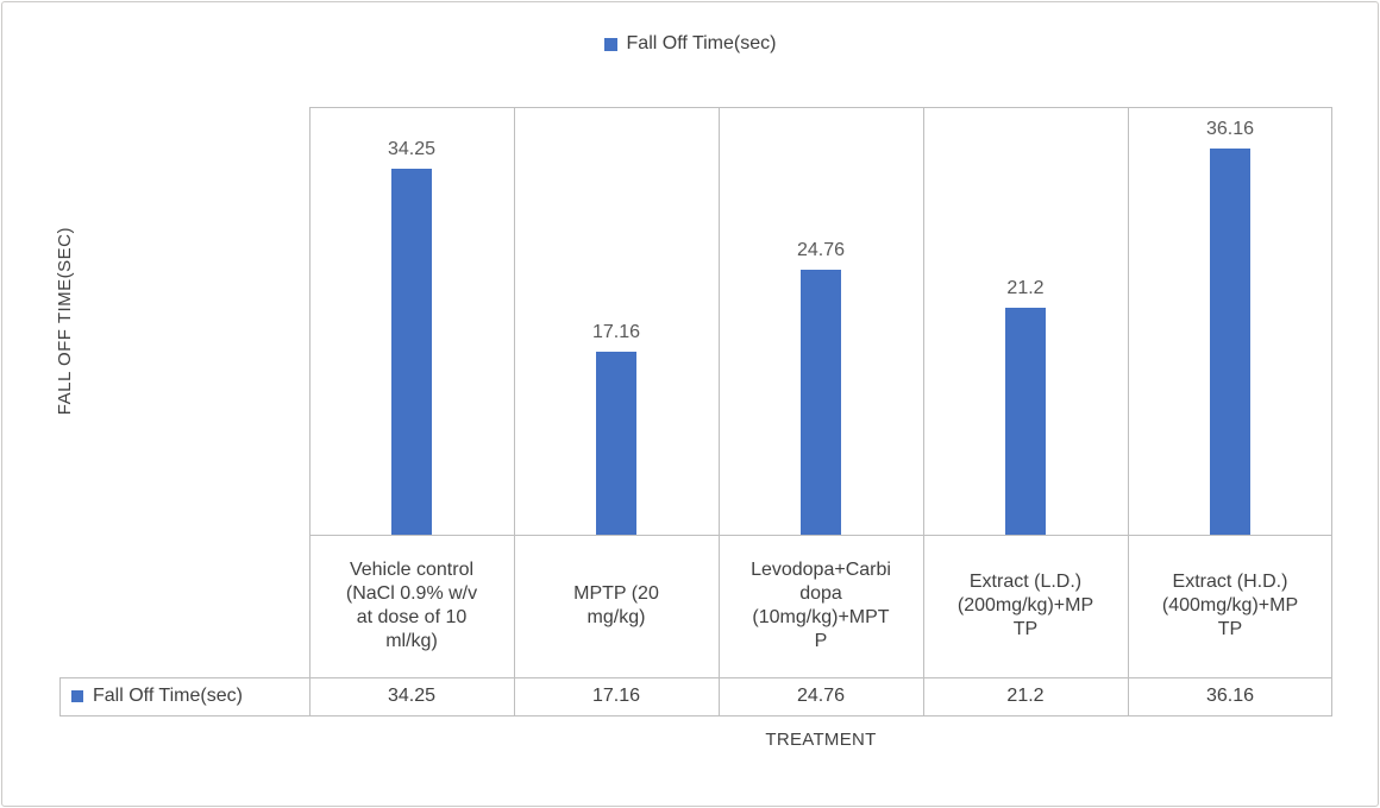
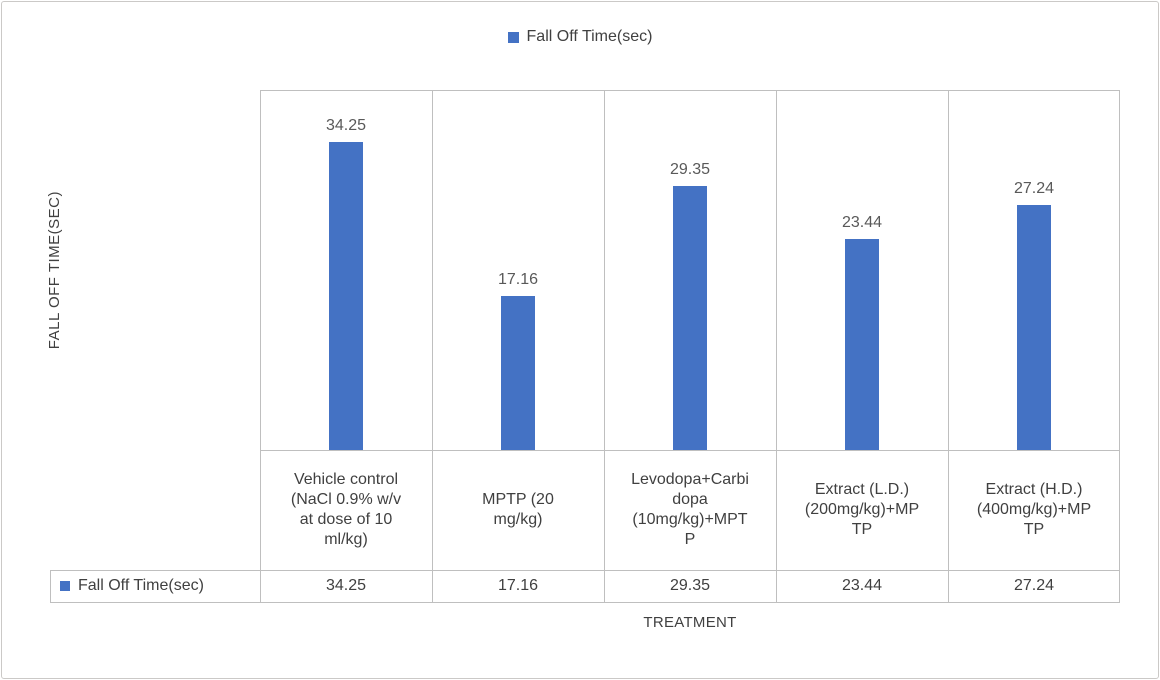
Levodopa+Carbidopa (10mg/kg)+MPTP: 24.76 -> 29.35
Extract (L.D.) (200mg/kg)+MPTP: 21.2 -> 23.44
Extract (H.D.) (400mg/kg)+MPTP: 36.16 -> 27.24
